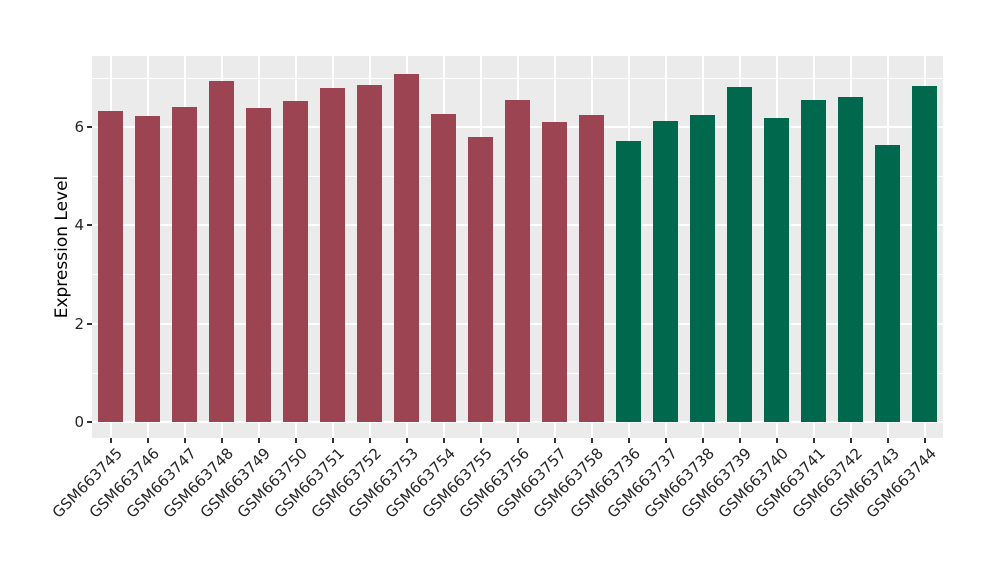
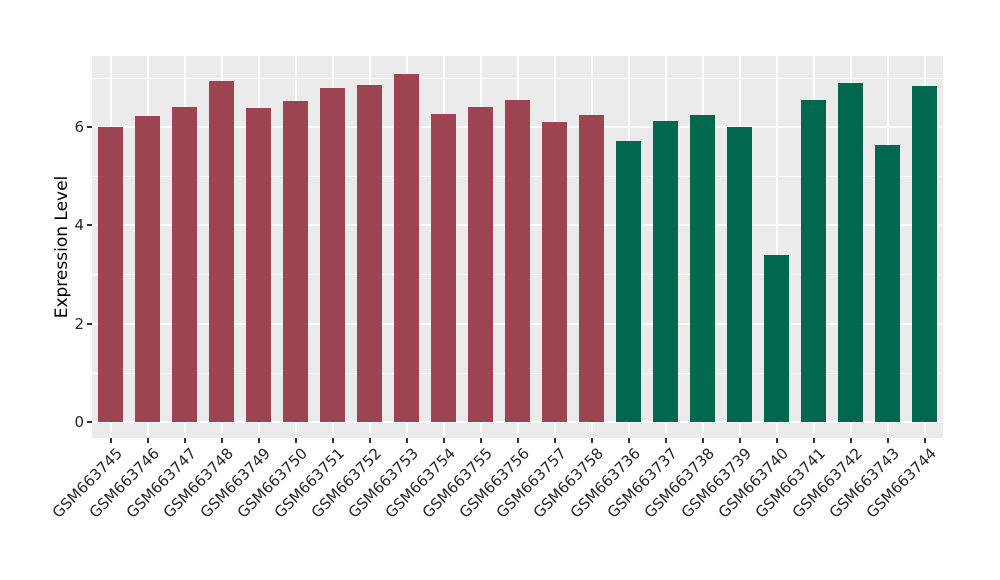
GSM663745: 6.3 -> 6.0
GSM663755: 5.8 -> 6.4
GSM663739: 6.8 -> 6.0
GSM663740: 6.2 -> 3.4
GSM663742: 6.6 -> 6.9
